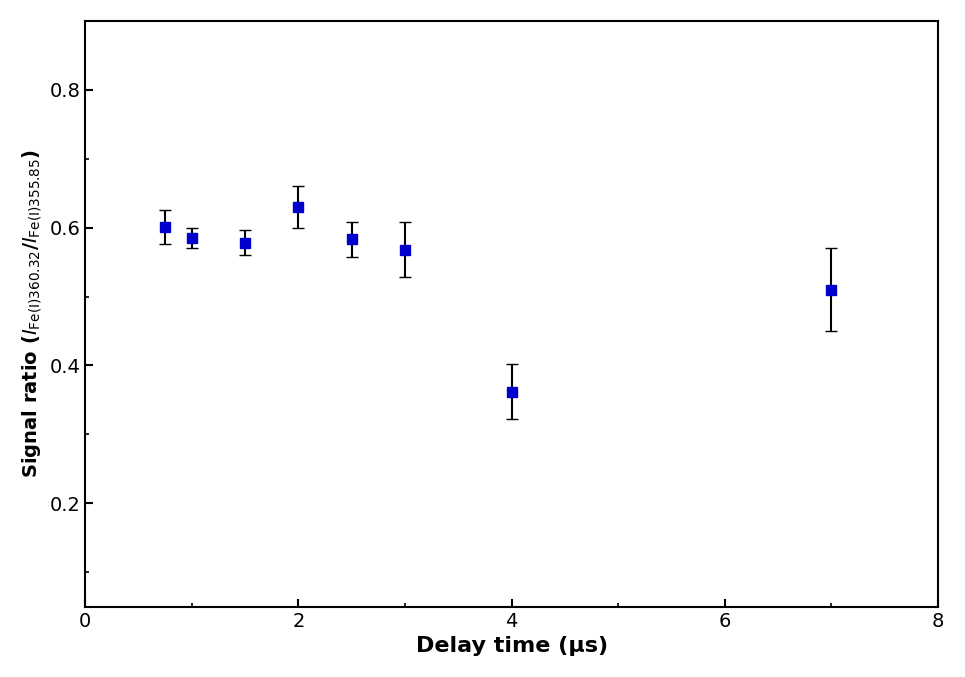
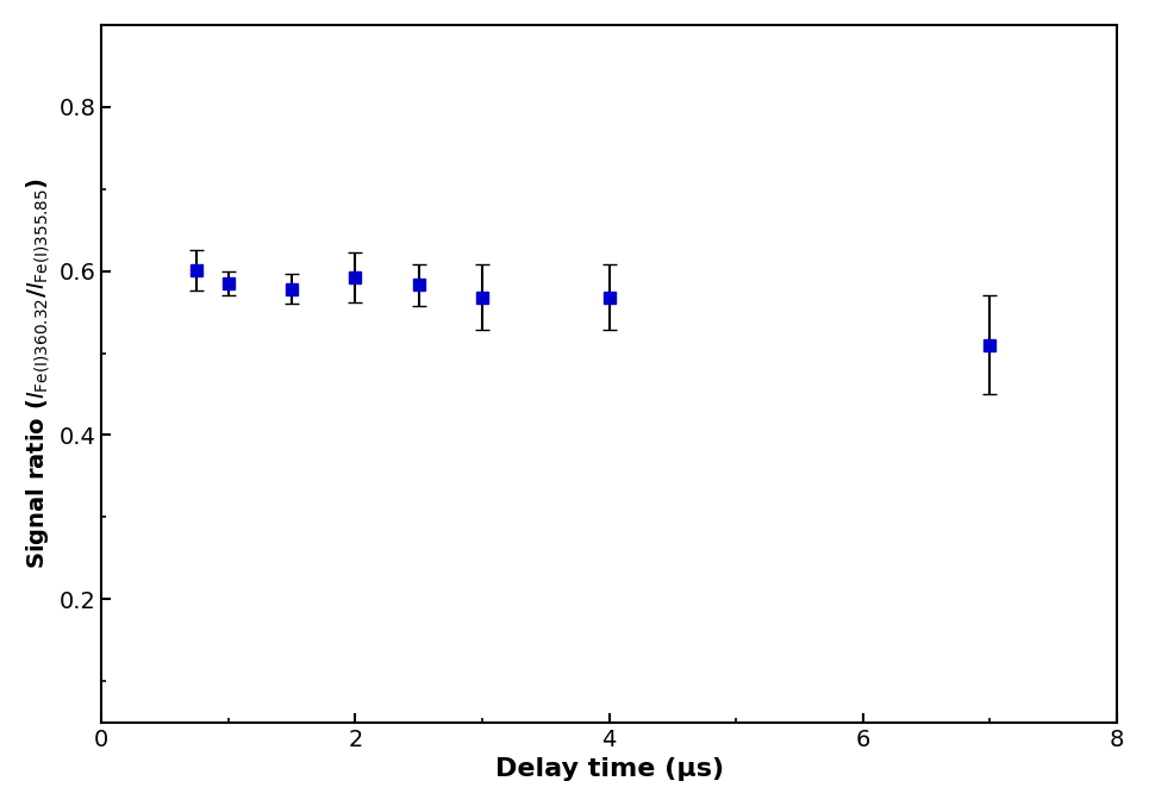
2: 0.630 -> 0.592
4: 0.362 -> 0.568
